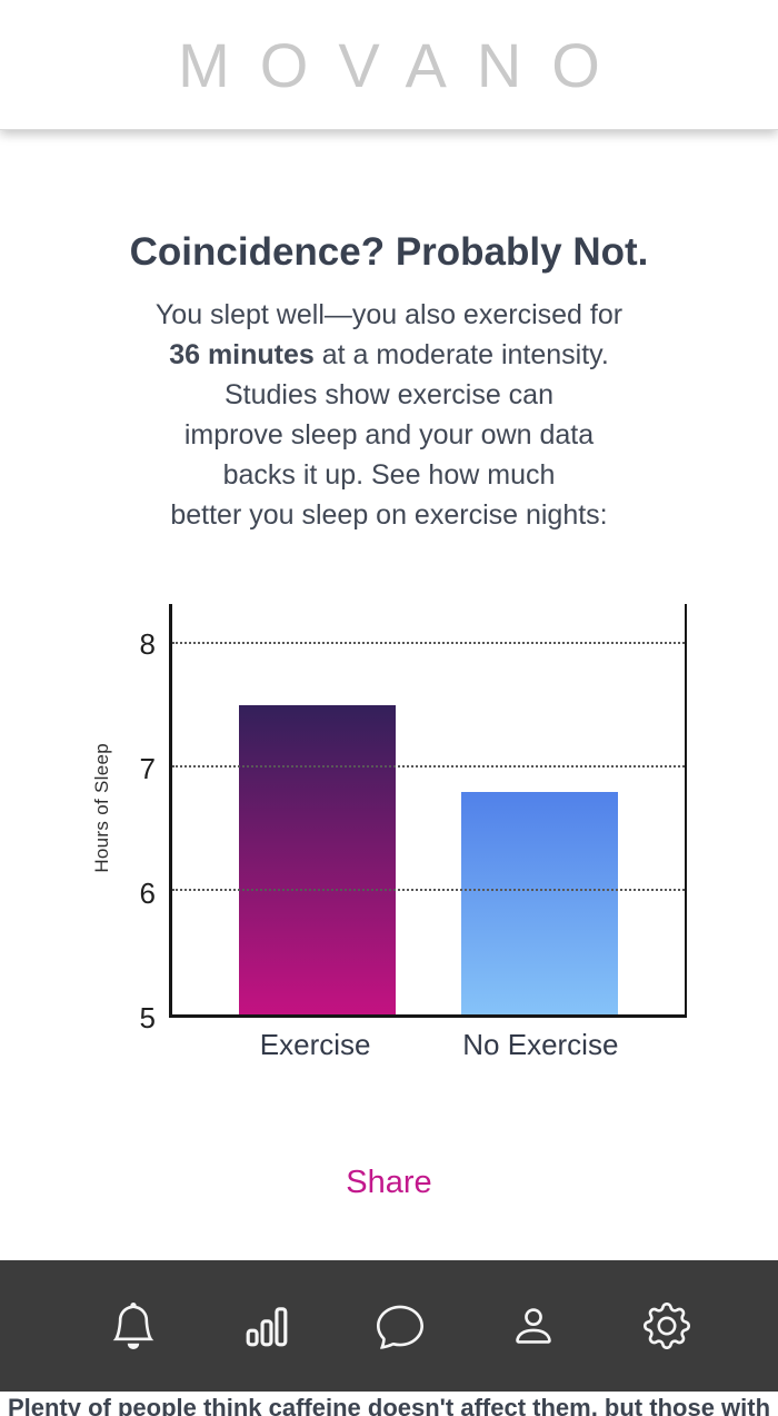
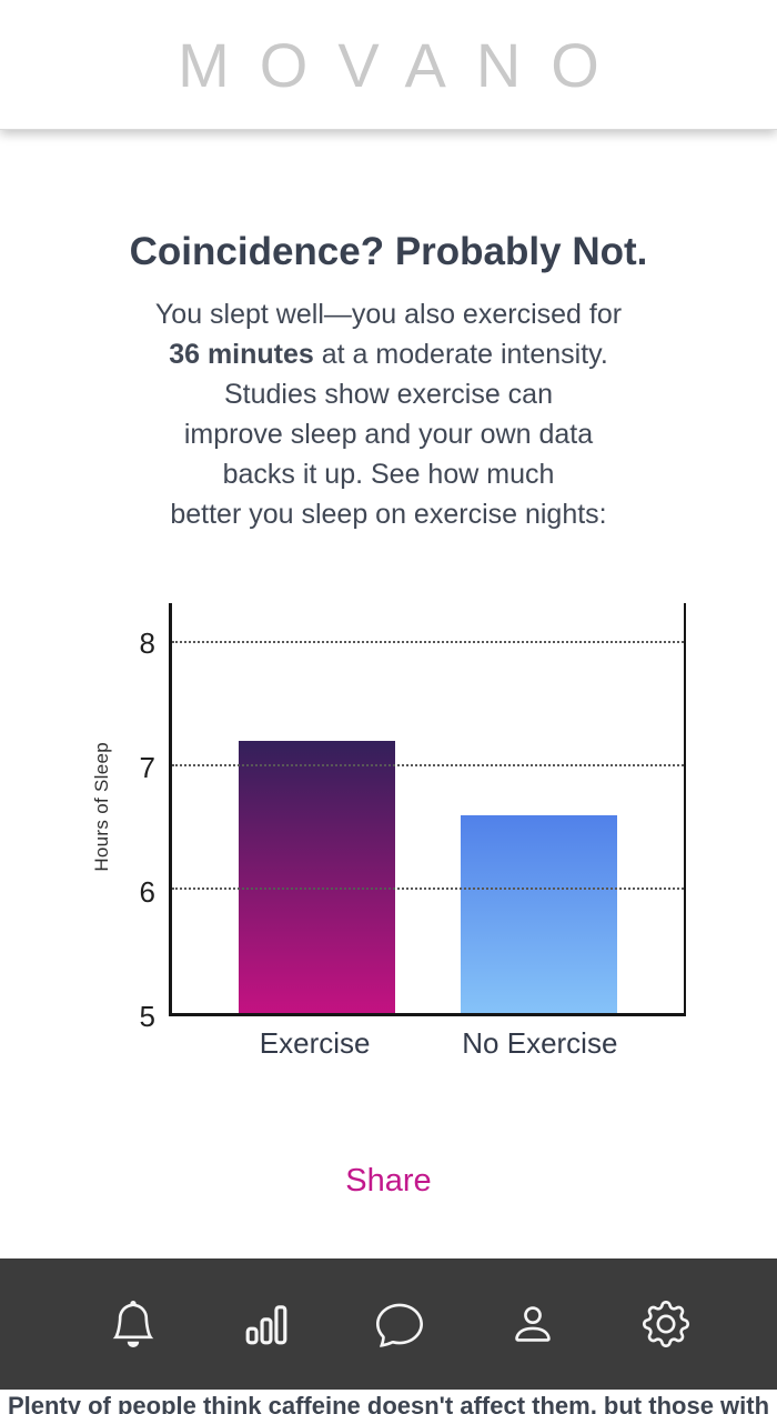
Exercise: 7.5 -> 7.2
No Exercise: 6.8 -> 6.6
